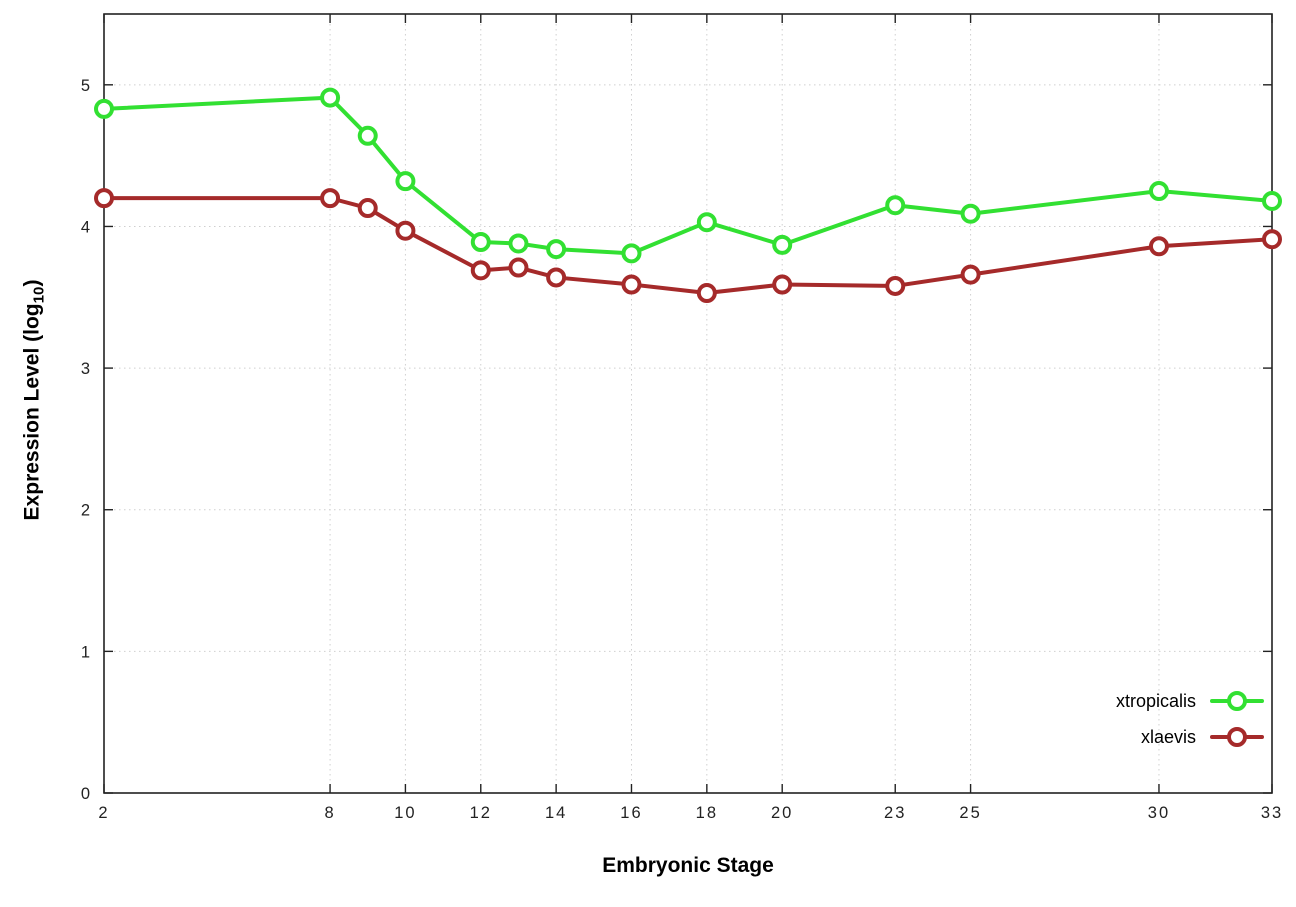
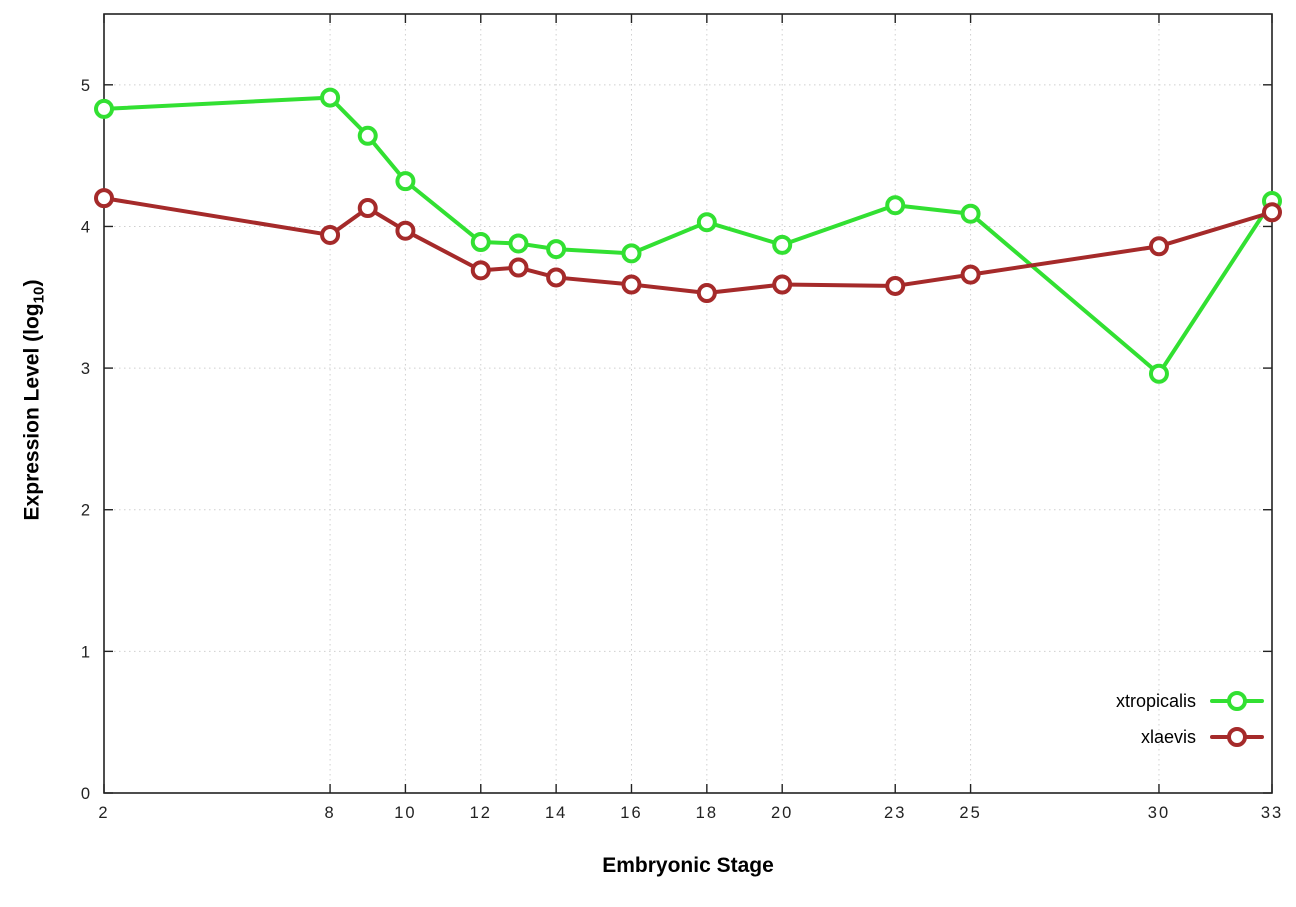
xlaevis/8: 4.20 -> 3.94
xtropicalis/30: 4.25 -> 2.96
xlaevis/33: 3.91 -> 4.10
